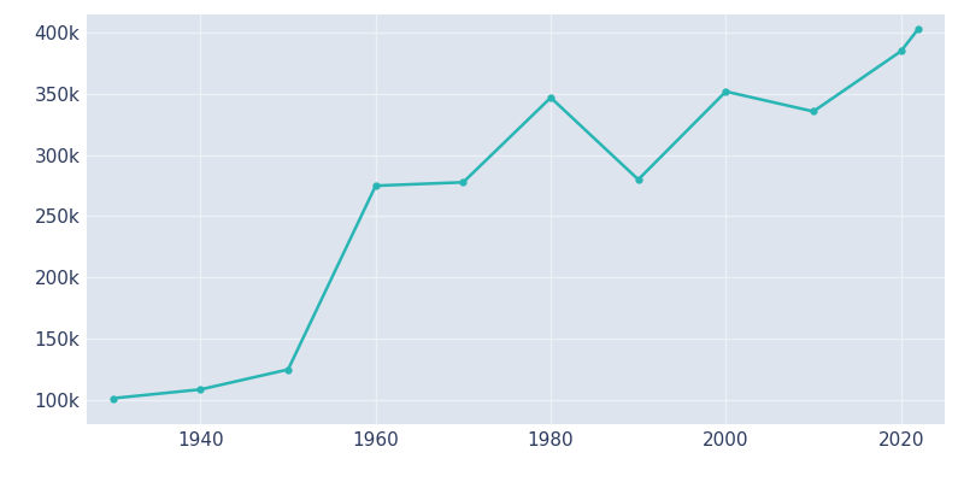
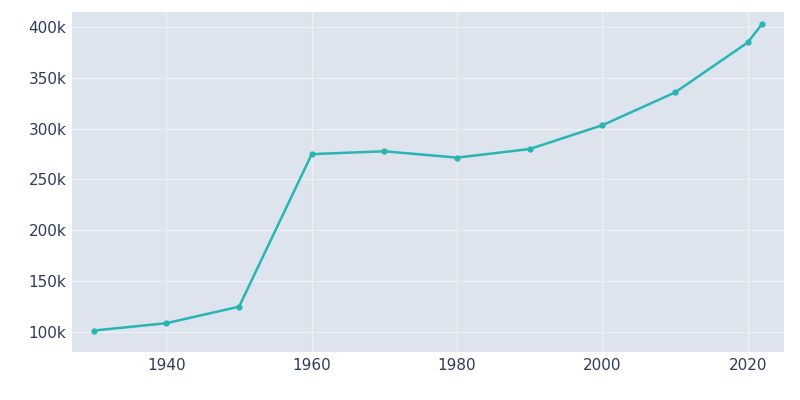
1980: 347k -> 272k
2000: 352k -> 303k
